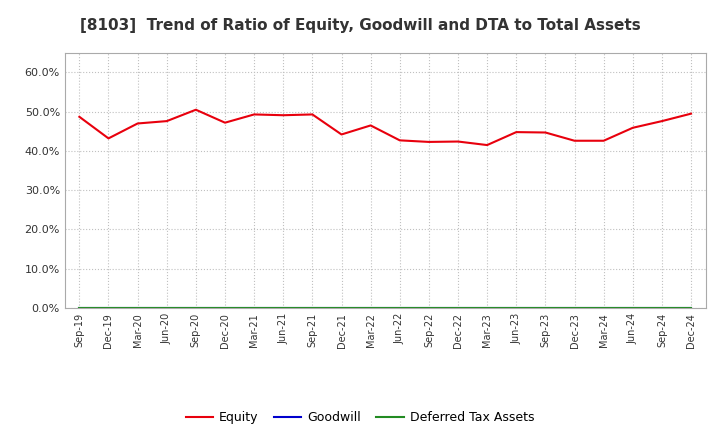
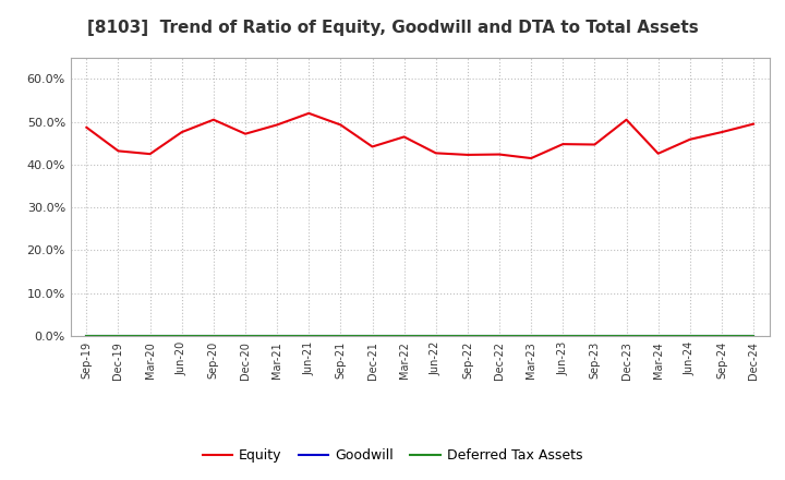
Equity/Mar-20: 47.0% -> 42.5%
Equity/Jun-21: 49.1% -> 52.0%
Equity/Dec-23: 42.6% -> 50.5%
